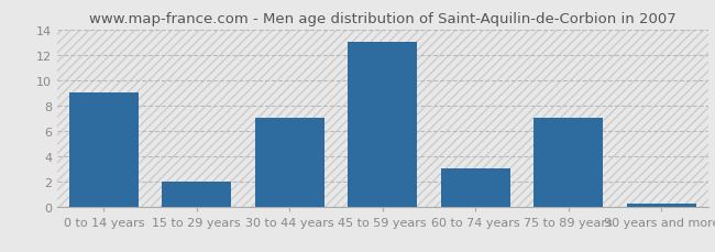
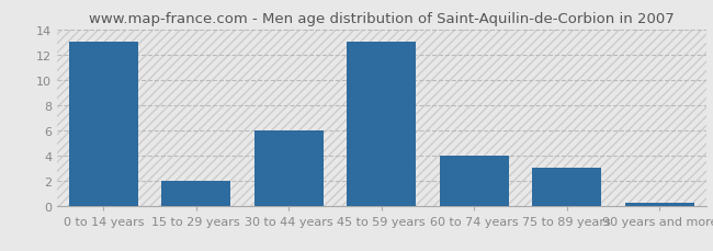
0 to 14 years: 9.0 -> 13.0
30 to 44 years: 7.0 -> 6.0
60 to 74 years: 3.0 -> 4.0
75 to 89 years: 7.0 -> 3.0
